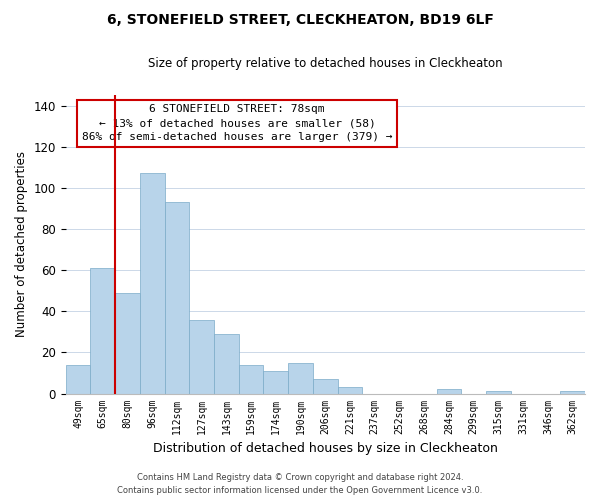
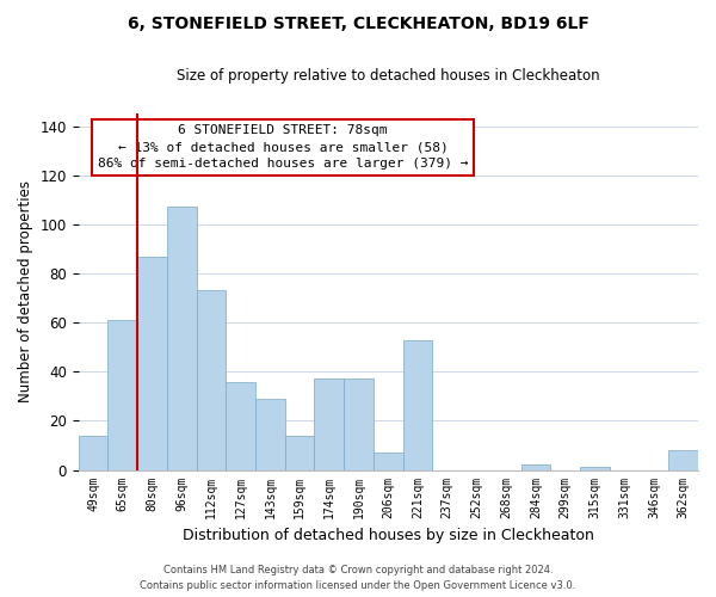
80sqm: 49 -> 87
112sqm: 93 -> 73
174sqm: 11 -> 37
190sqm: 15 -> 37
221sqm: 3 -> 53
362sqm: 1 -> 8
